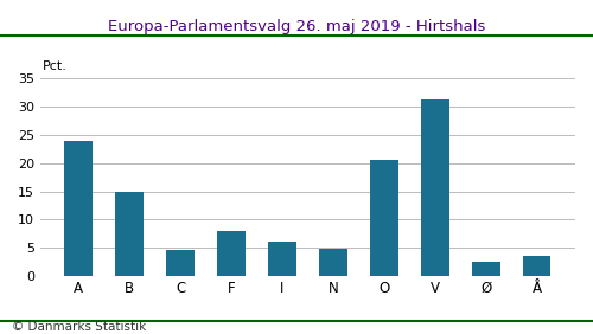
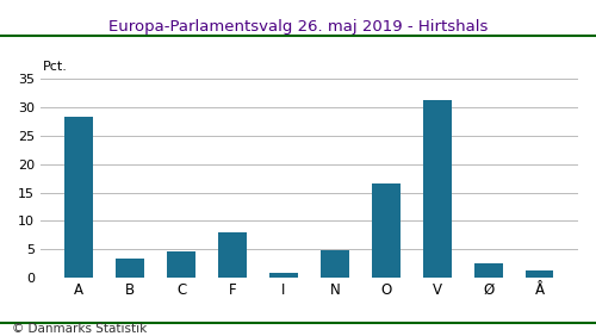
A: 24.0 -> 28.4
B: 15.0 -> 3.3
I: 6.0 -> 0.8
O: 20.5 -> 16.5
Å: 3.5 -> 1.3
